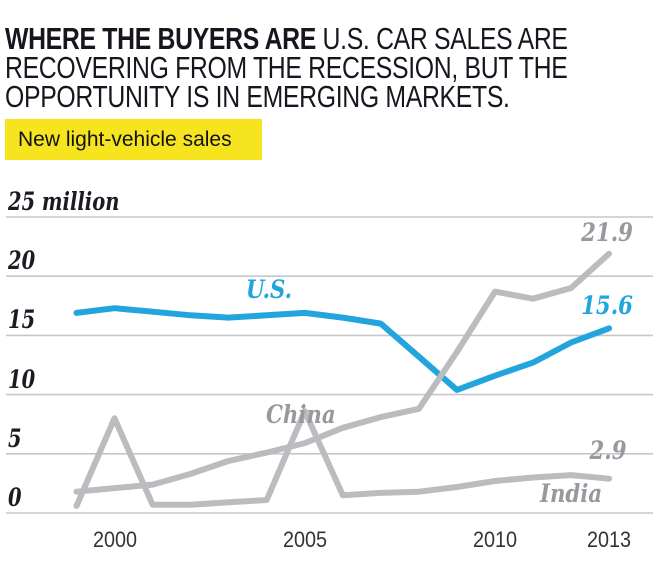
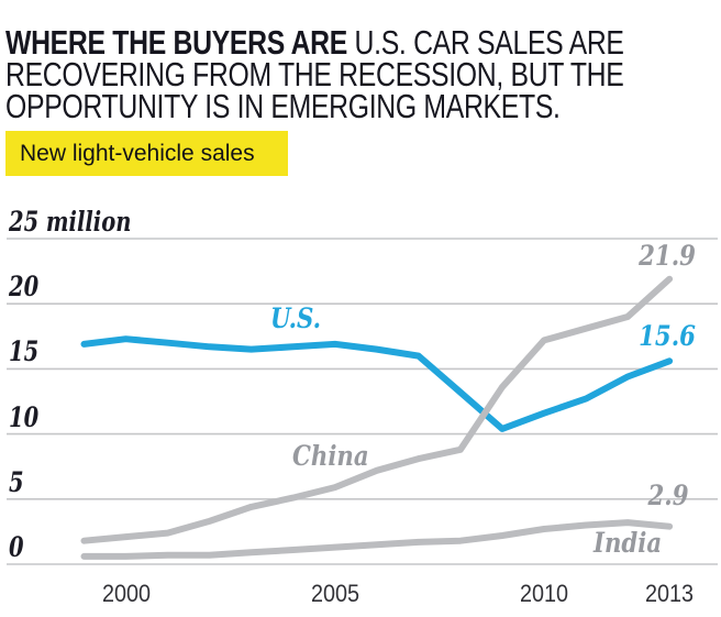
India/2000: 8.0 -> 0.6
India/2005: 8.6 -> 1.3
China/2010: 18.7 -> 17.2
